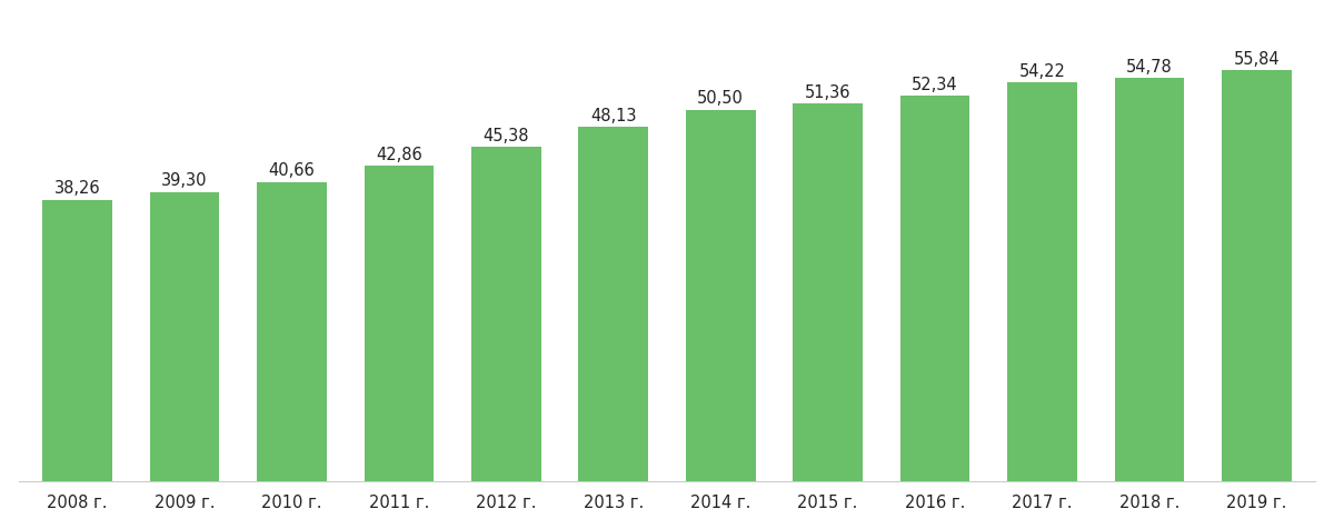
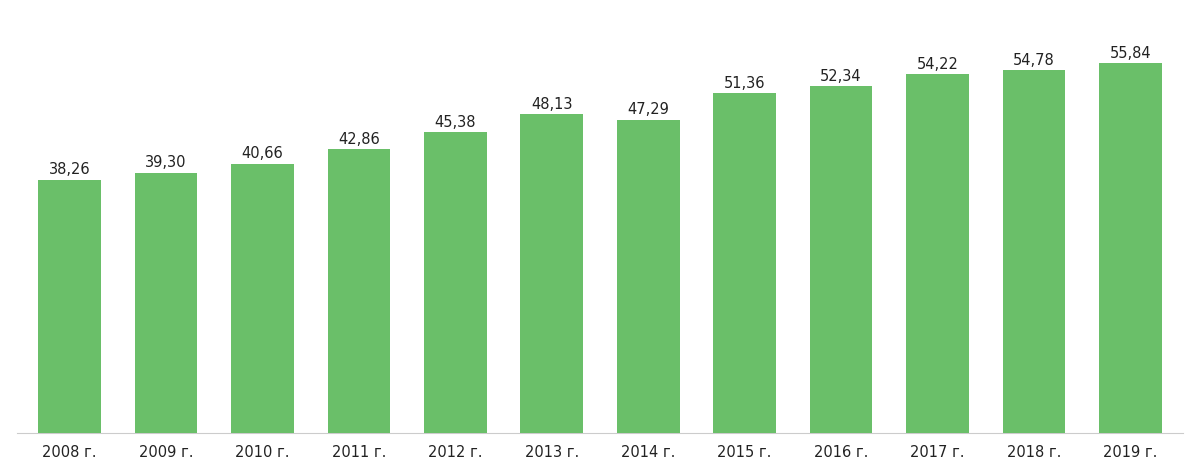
2014 г.: 50,50 -> 47,29
